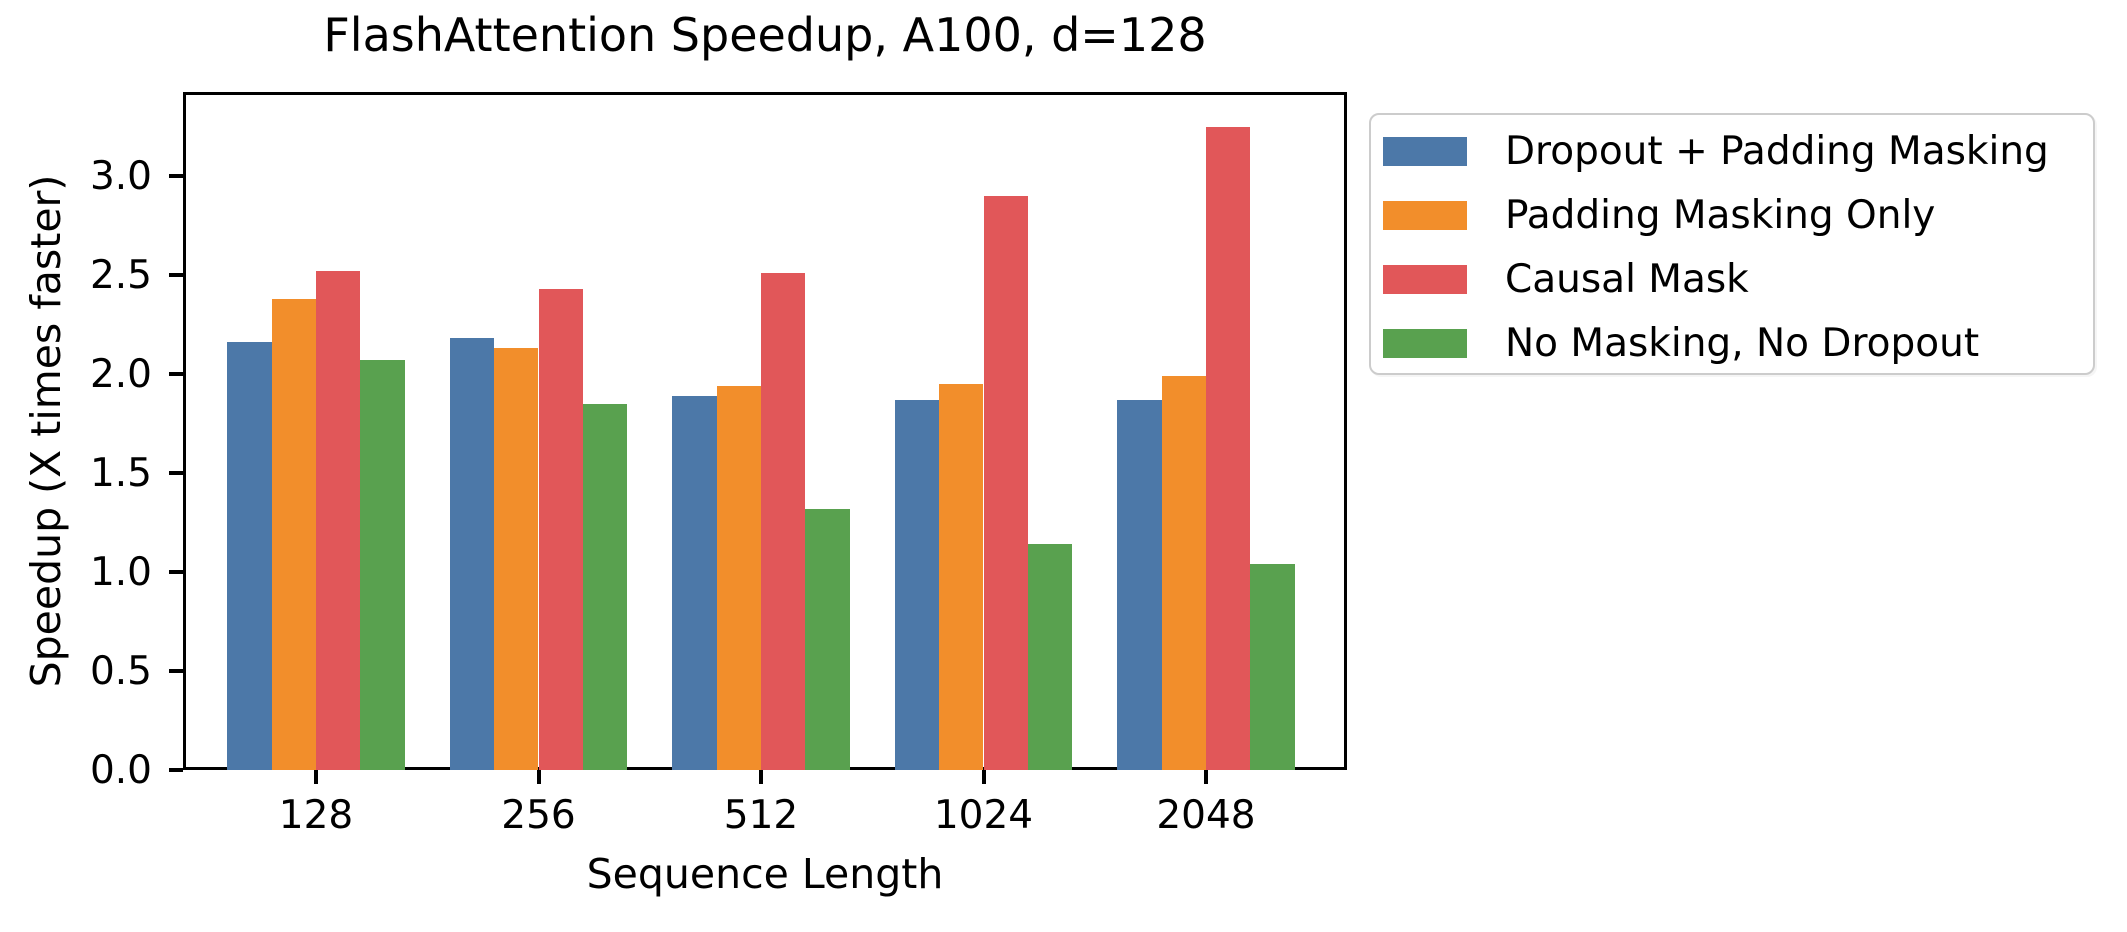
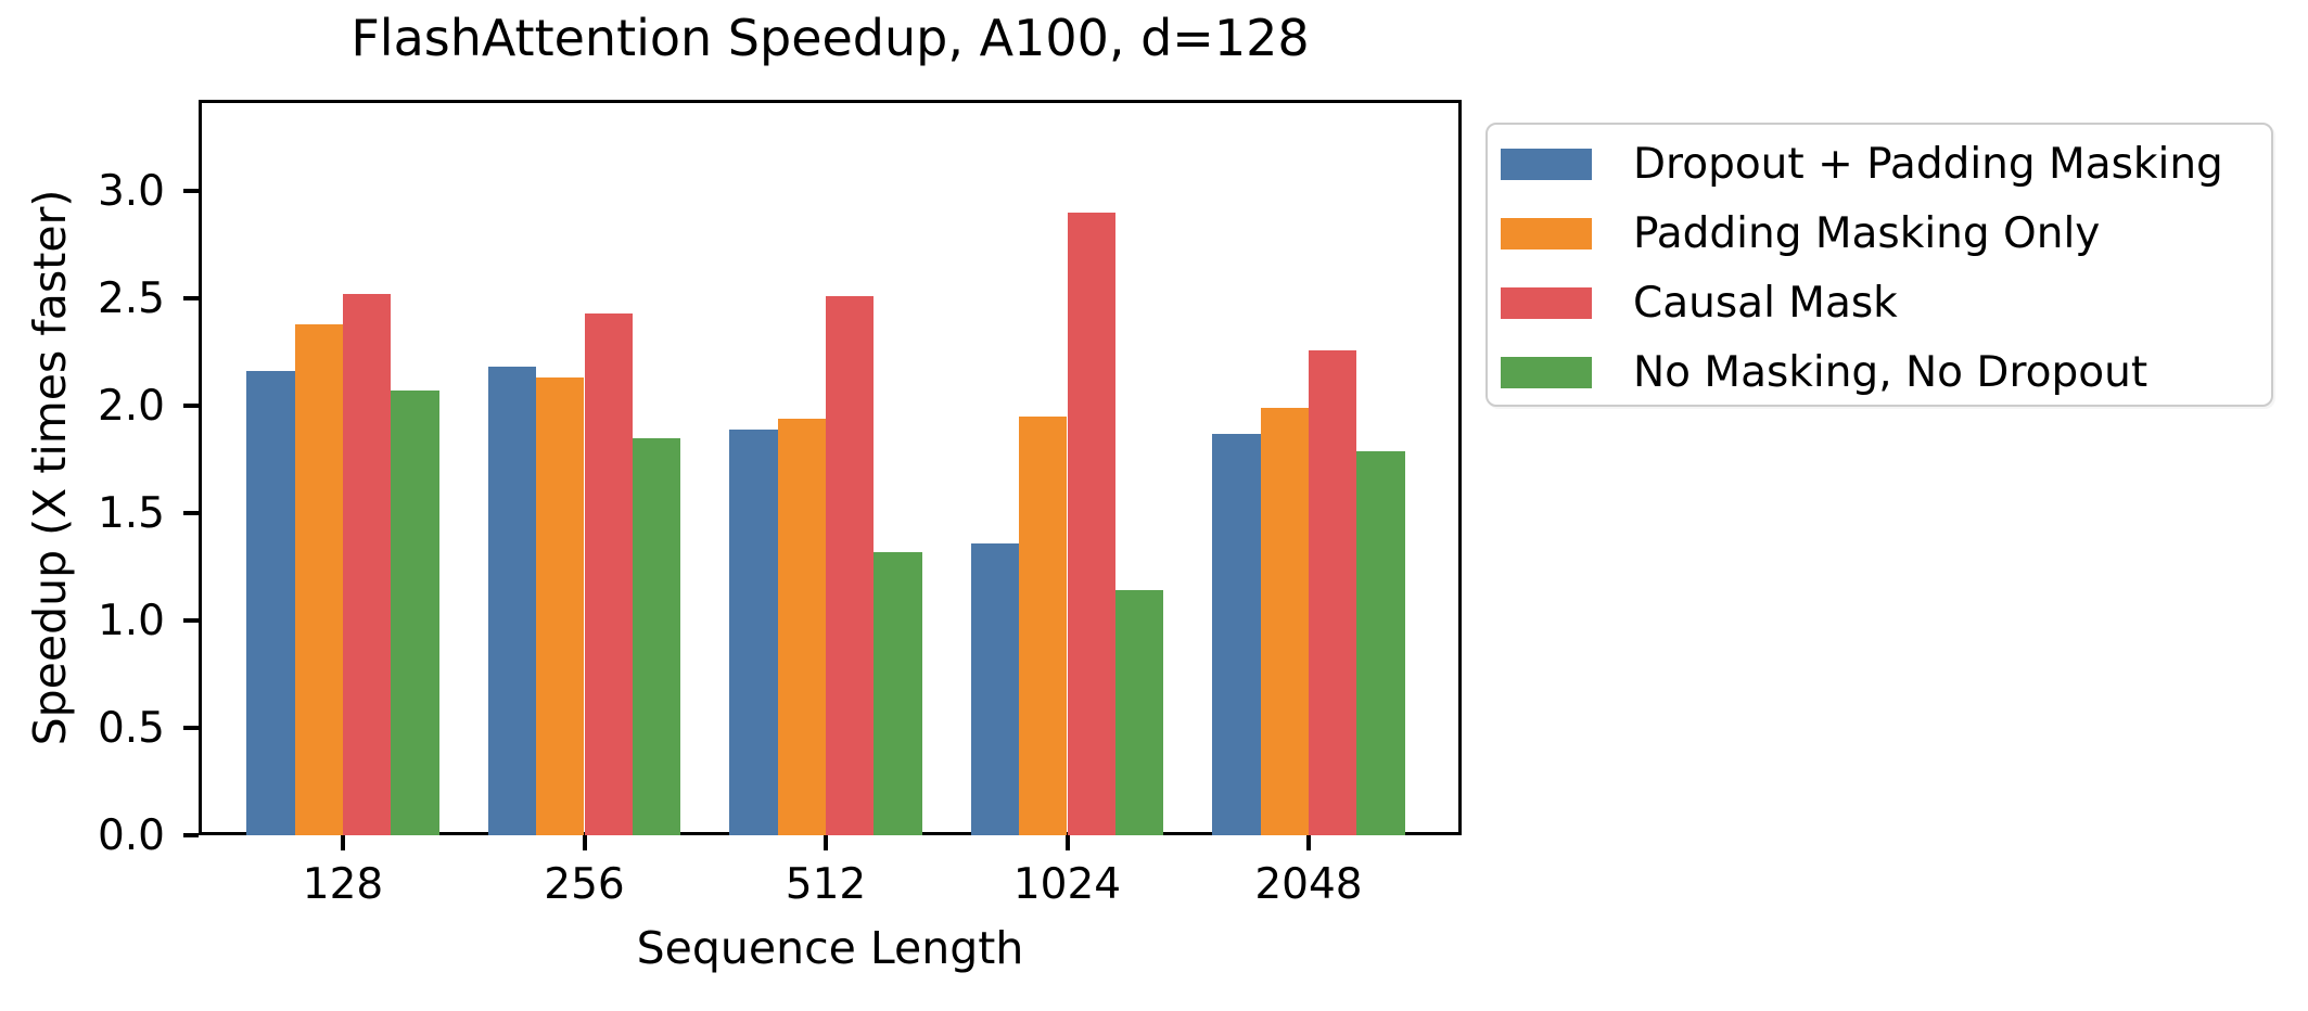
Dropout + Padding Masking/1024: 1.87 -> 1.36
Causal Mask/2048: 3.25 -> 2.26
No Masking, No Dropout/2048: 1.04 -> 1.79
